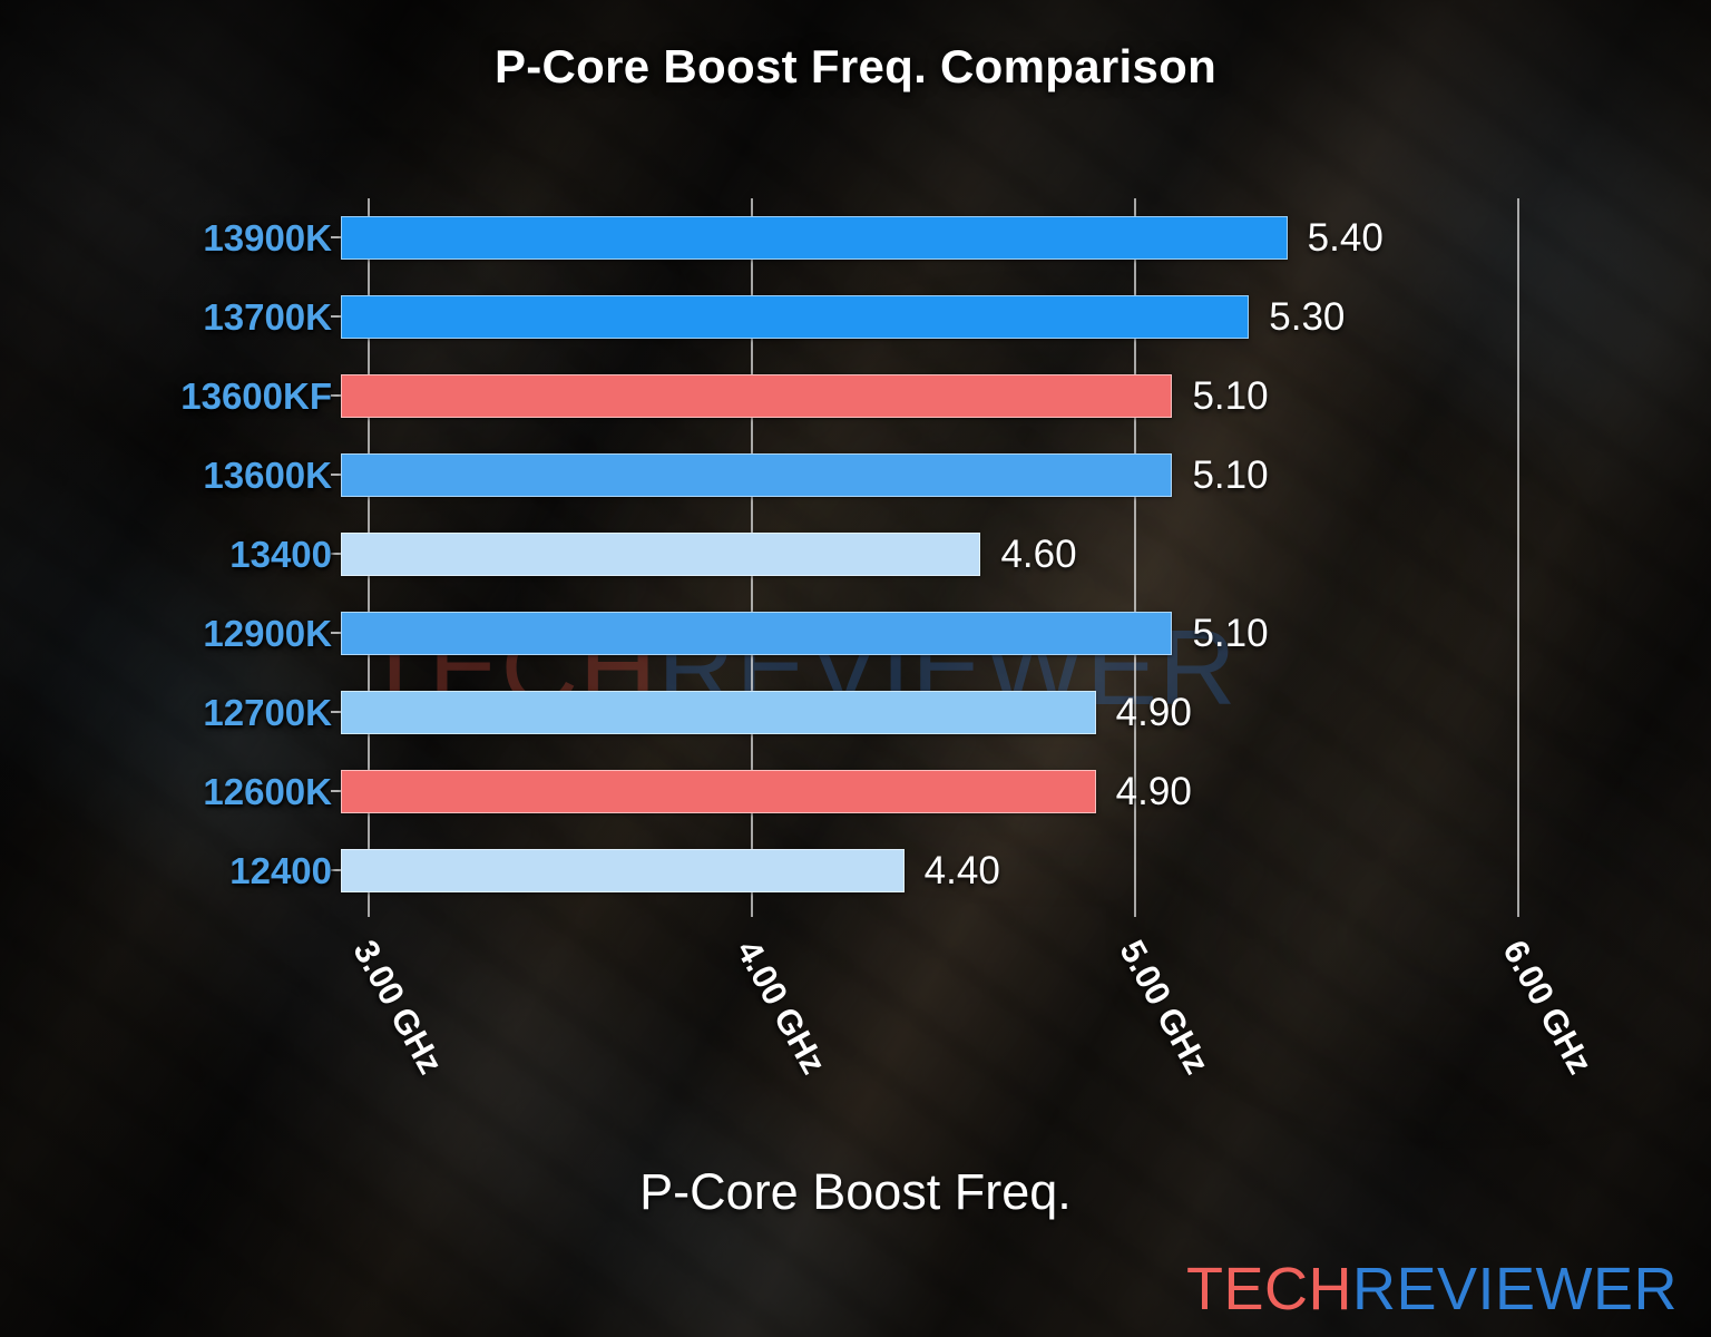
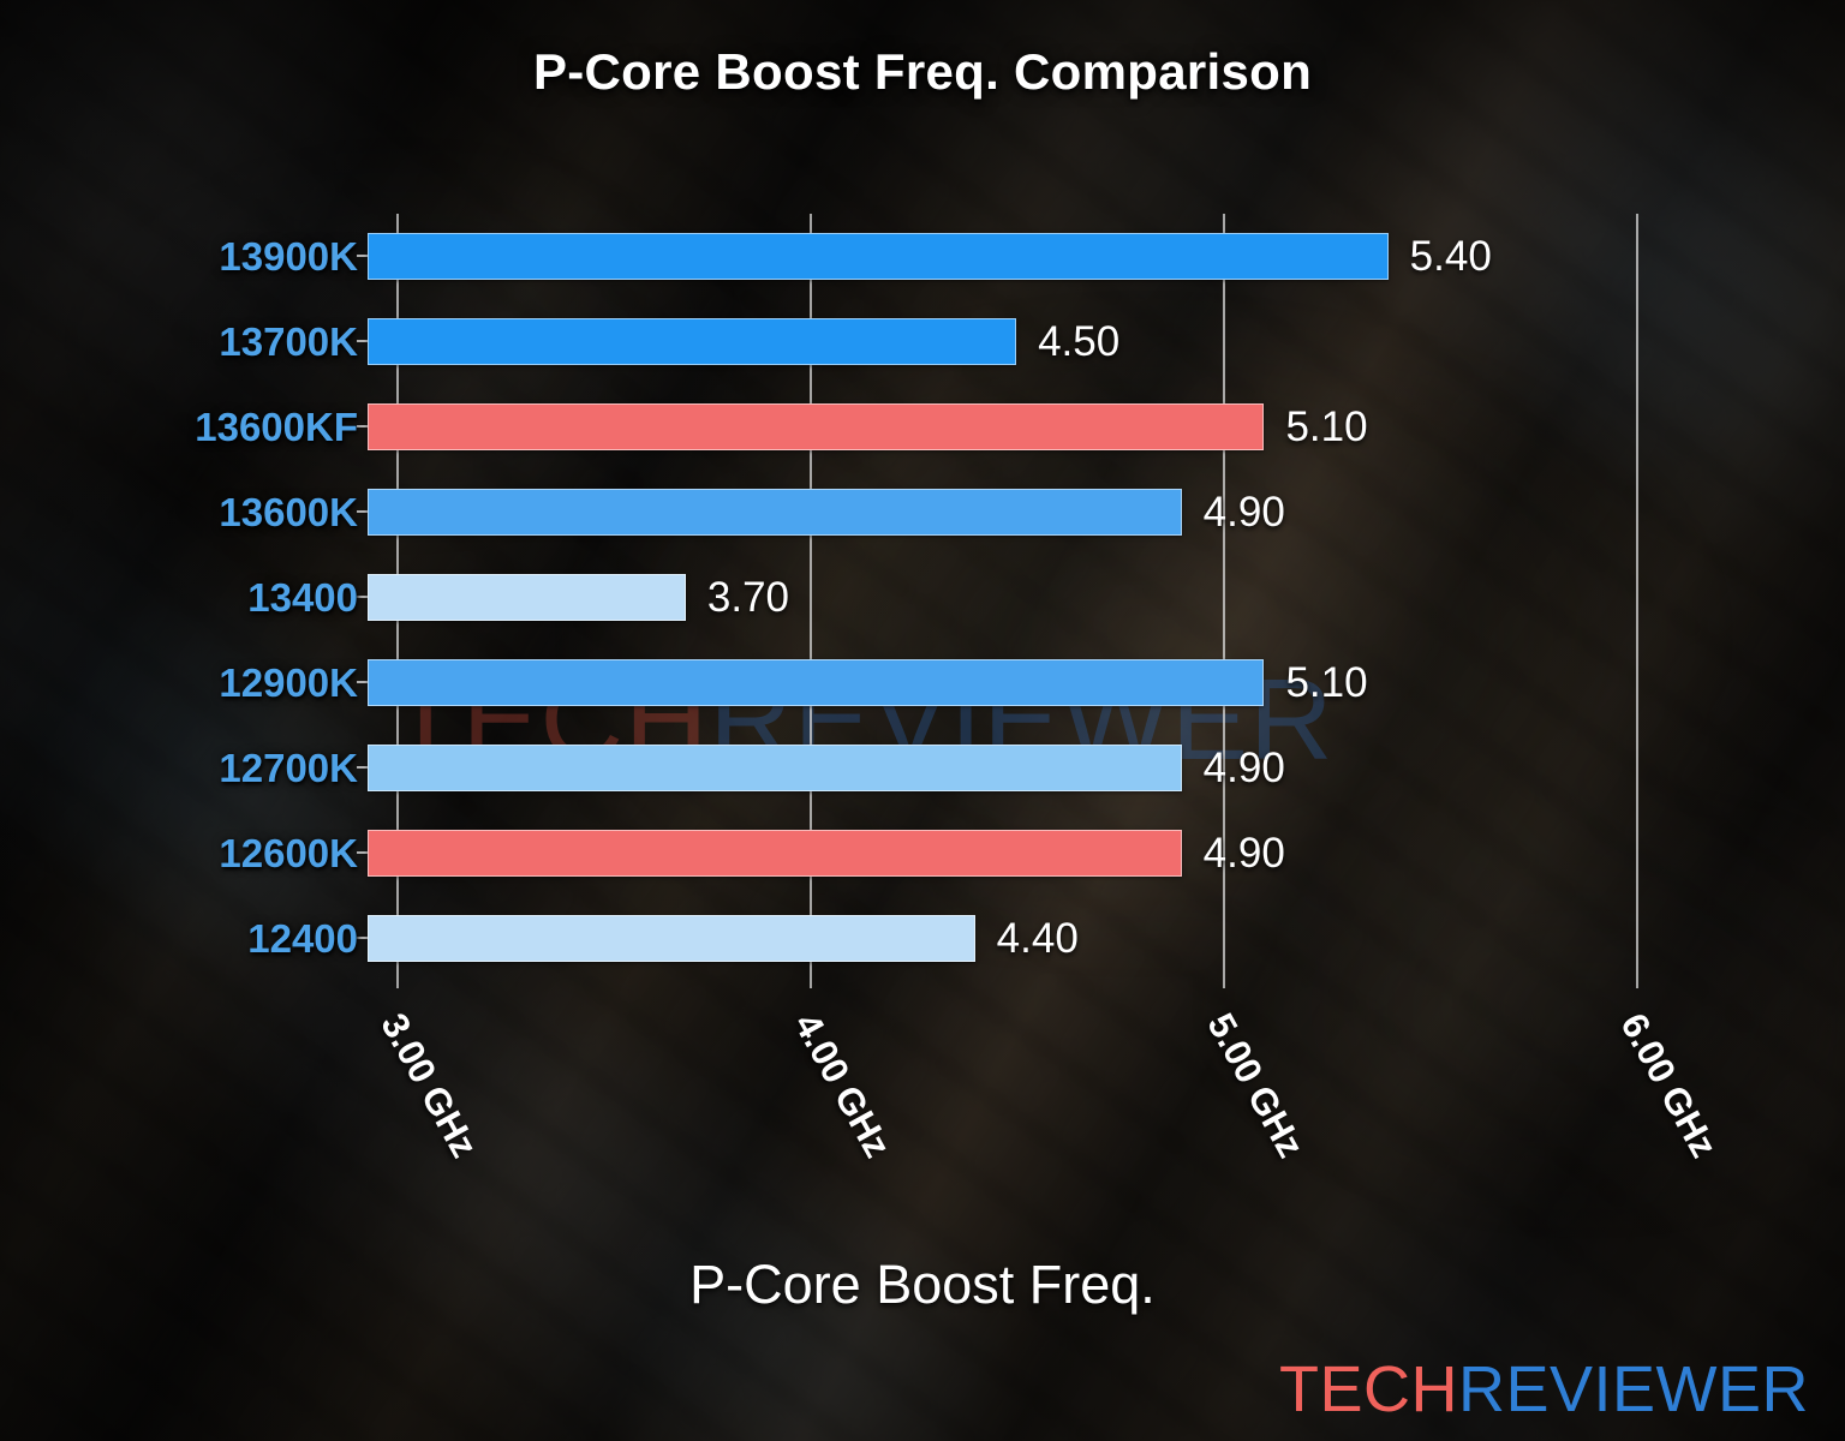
13700K: 5.30 -> 4.50
13600K: 5.10 -> 4.90
13400: 4.60 -> 3.70
